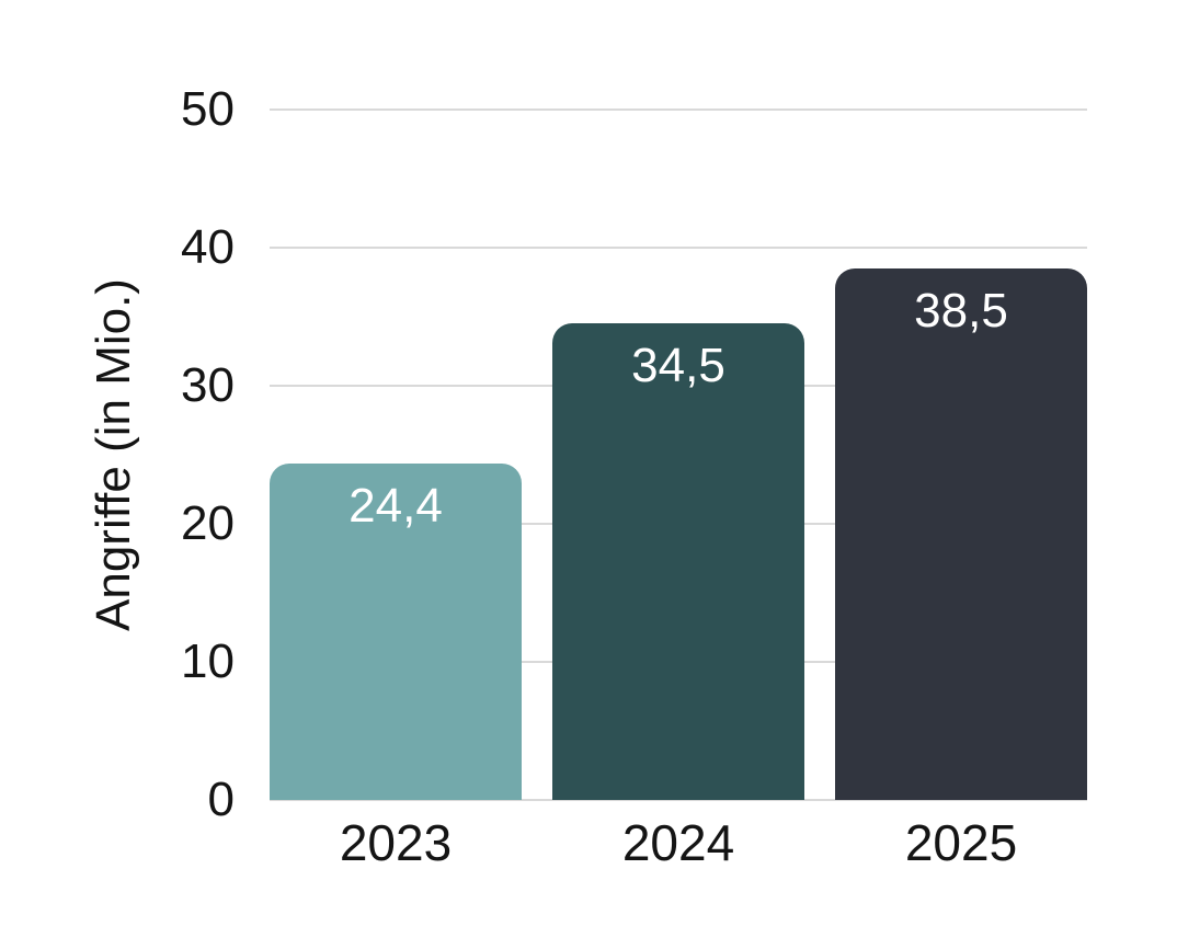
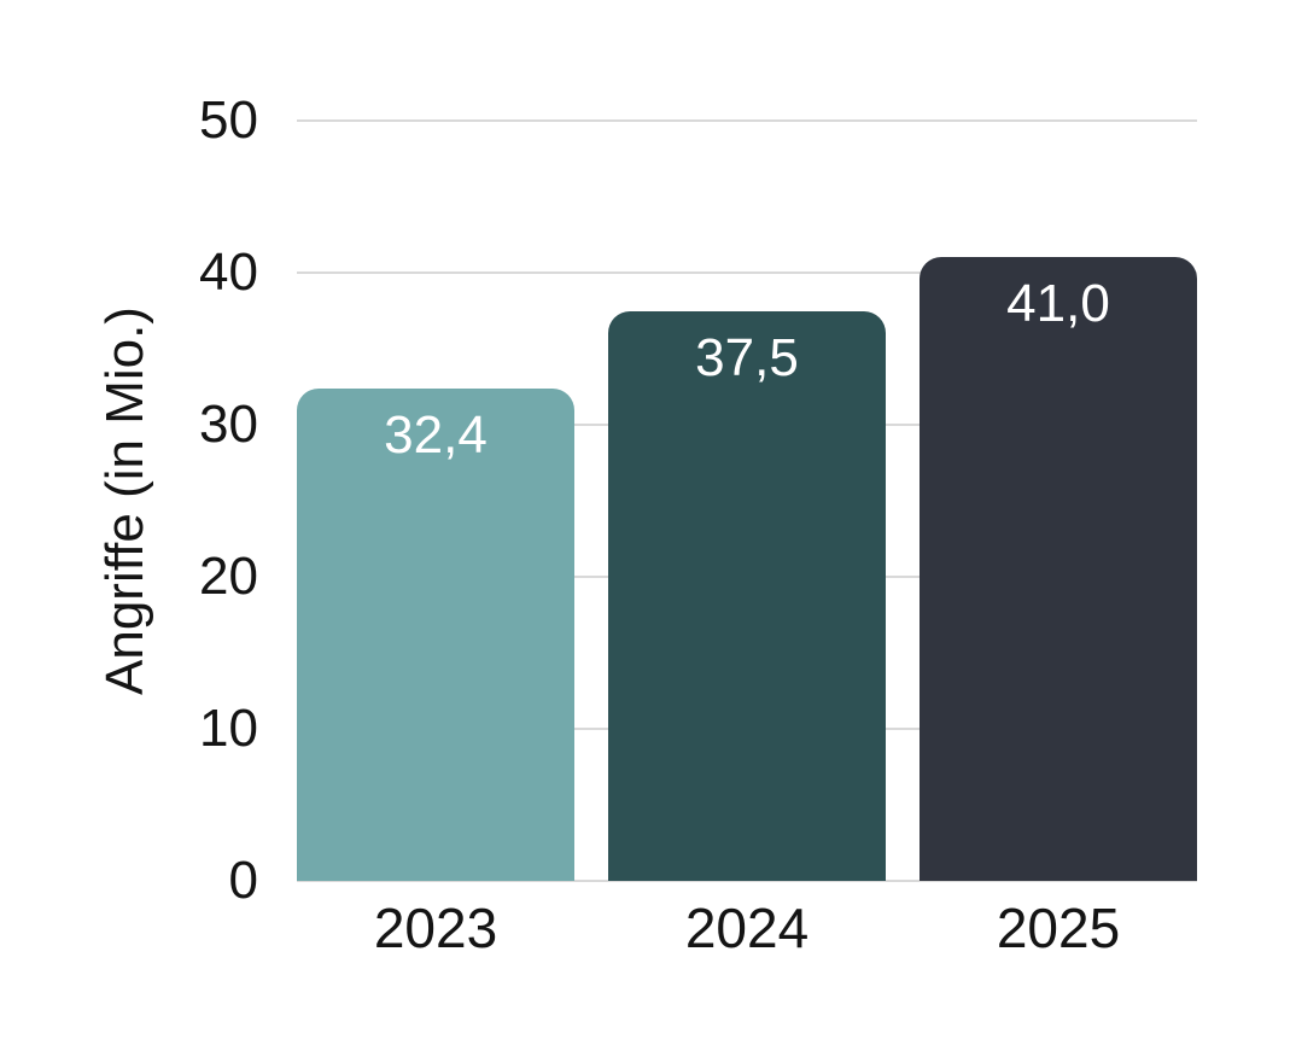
2023: 24,4 -> 32,4
2024: 34,5 -> 37,5
2025: 38,5 -> 41,0
